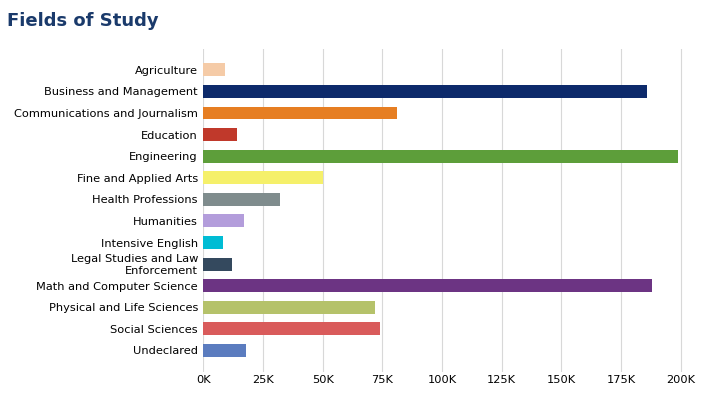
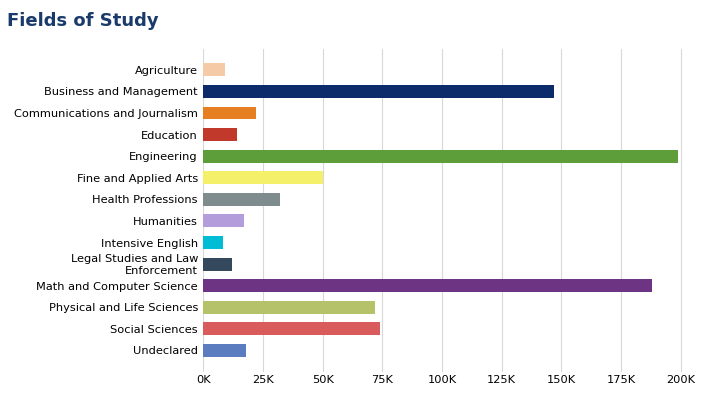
Business and Management: 186K -> 147K
Communications and Journalism: 81K -> 22K
